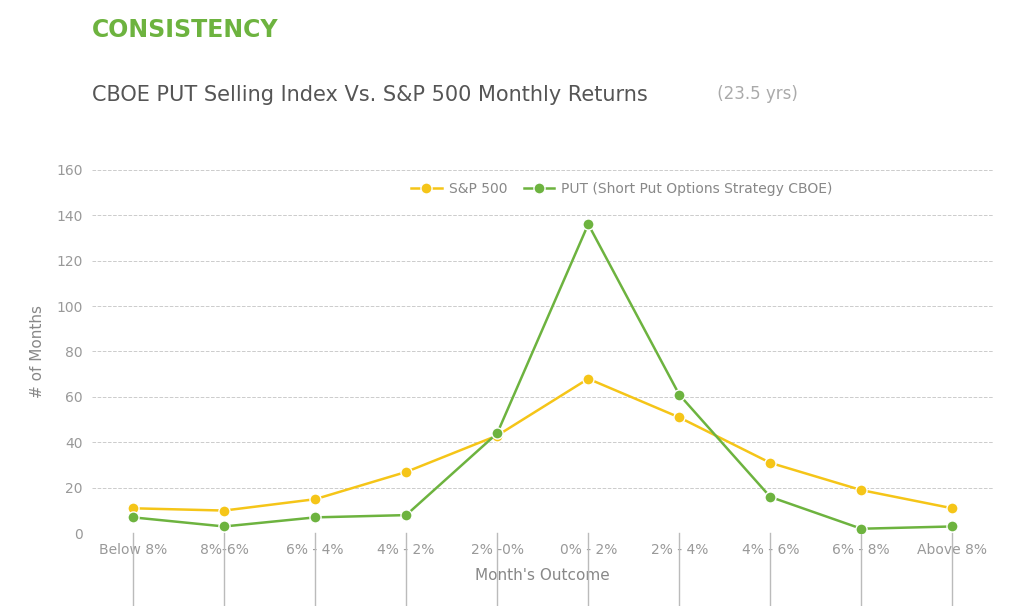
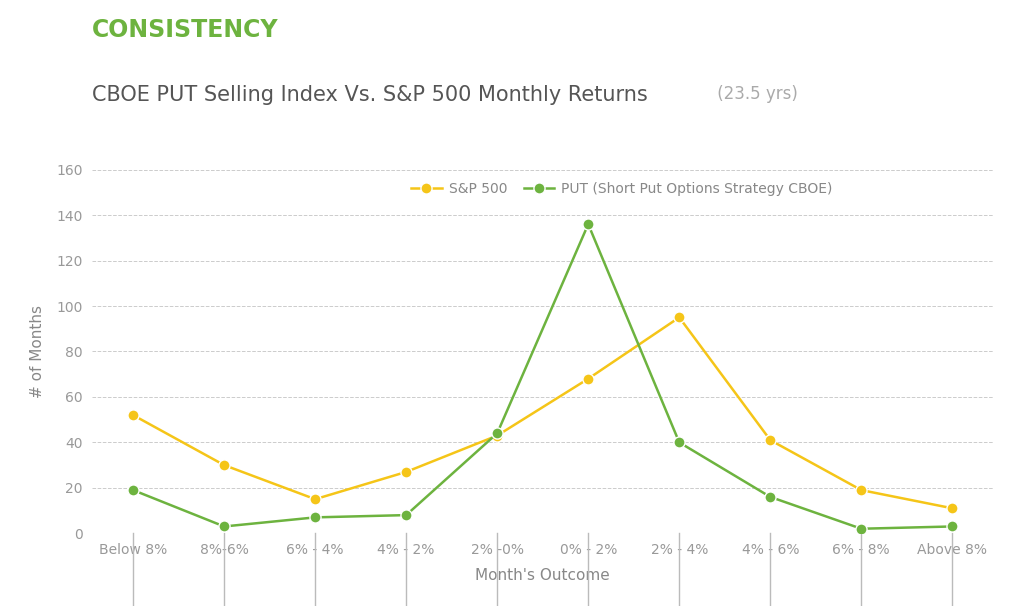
S&P 500/Below 8%: 11 -> 52
PUT (Short Put Options Strategy CBOE)/Below 8%: 7 -> 19
S&P 500/8%-6%: 10 -> 30
S&P 500/2% - 4%: 51 -> 95
PUT (Short Put Options Strategy CBOE)/2% - 4%: 61 -> 40
S&P 500/4% - 6%: 31 -> 41
